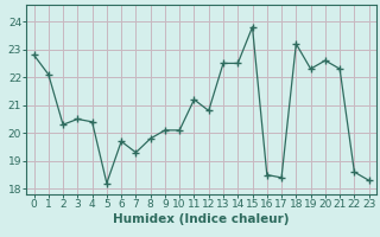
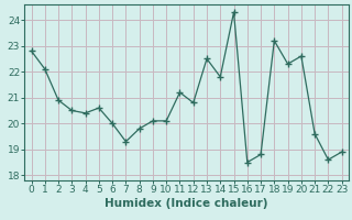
2: 20.3 -> 20.9
5: 18.2 -> 20.6
6: 19.7 -> 20.0
14: 22.5 -> 21.8
15: 23.8 -> 24.3
17: 18.4 -> 18.8
21: 22.3 -> 19.6
23: 18.3 -> 18.9
